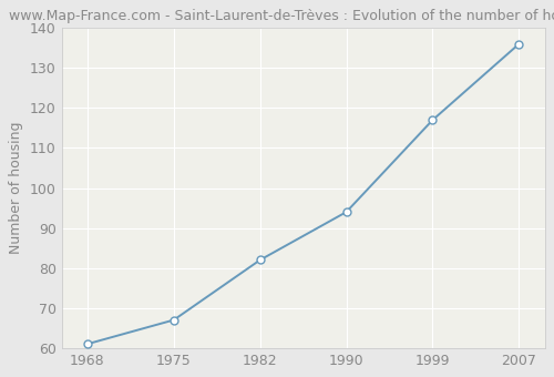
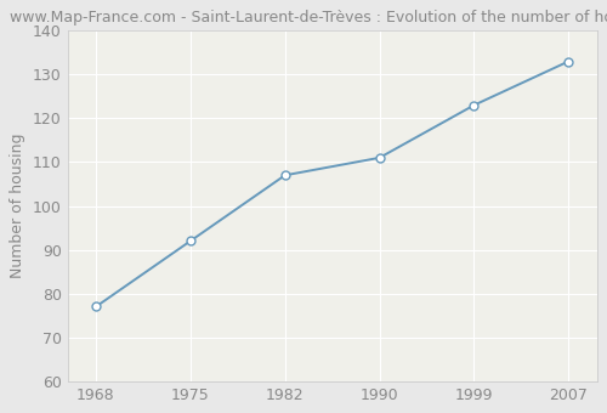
1968: 61 -> 77
1975: 67 -> 92
1982: 82 -> 107
1990: 94 -> 111
1999: 117 -> 123
2007: 136 -> 133
